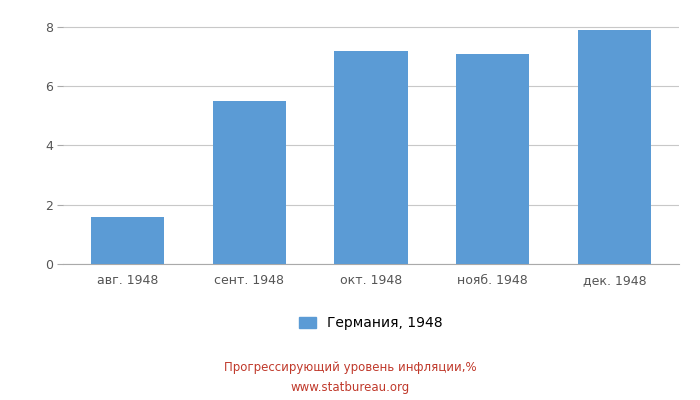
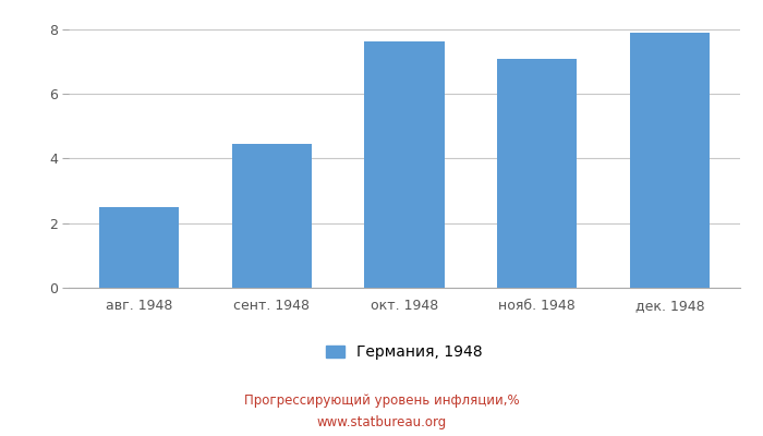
авг. 1948: 1.60 -> 2.50
сент. 1948: 5.50 -> 4.45
окт. 1948: 7.20 -> 7.63
